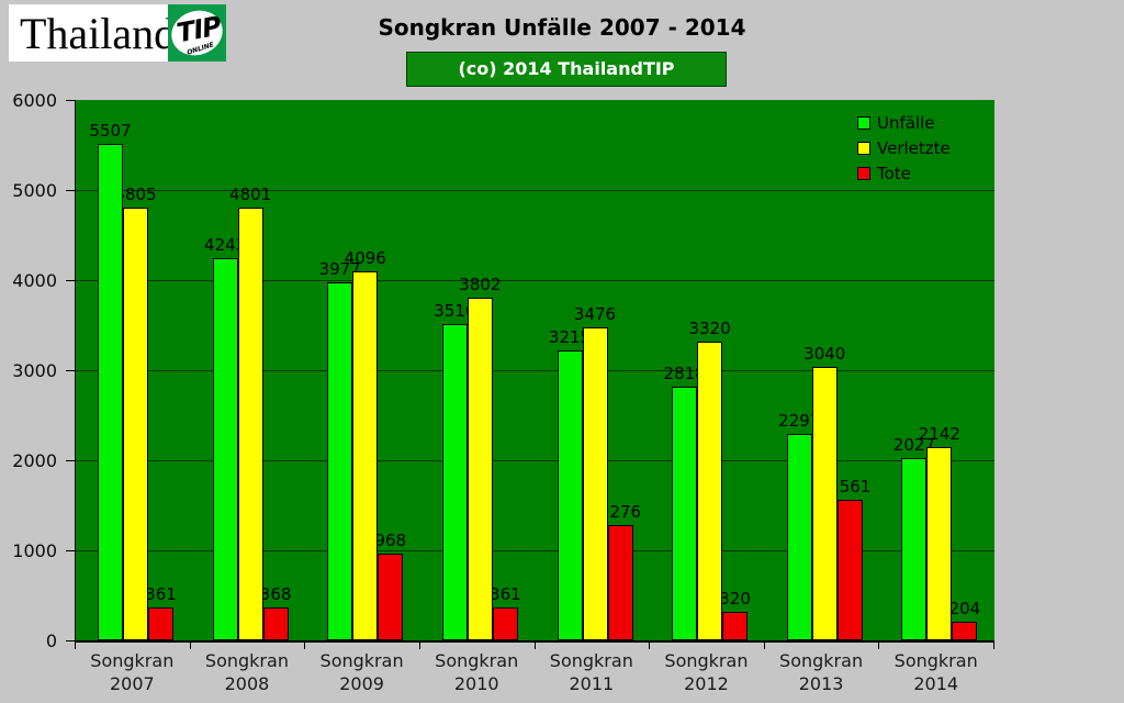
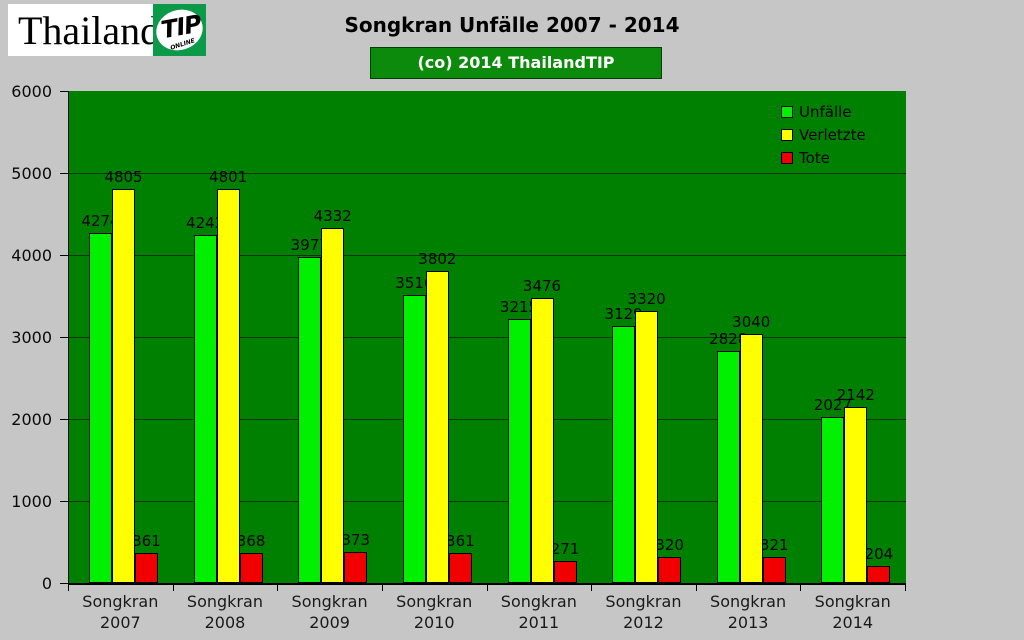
Unfälle/Songkran 2007: 5507 -> 4274
Verletzte/Songkran 2009: 4096 -> 4332
Tote/Songkran 2009: 968 -> 373
Tote/Songkran 2011: 1276 -> 271
Unfälle/Songkran 2012: 2818 -> 3129
Unfälle/Songkran 2013: 2297 -> 2828
Tote/Songkran 2013: 1561 -> 321
